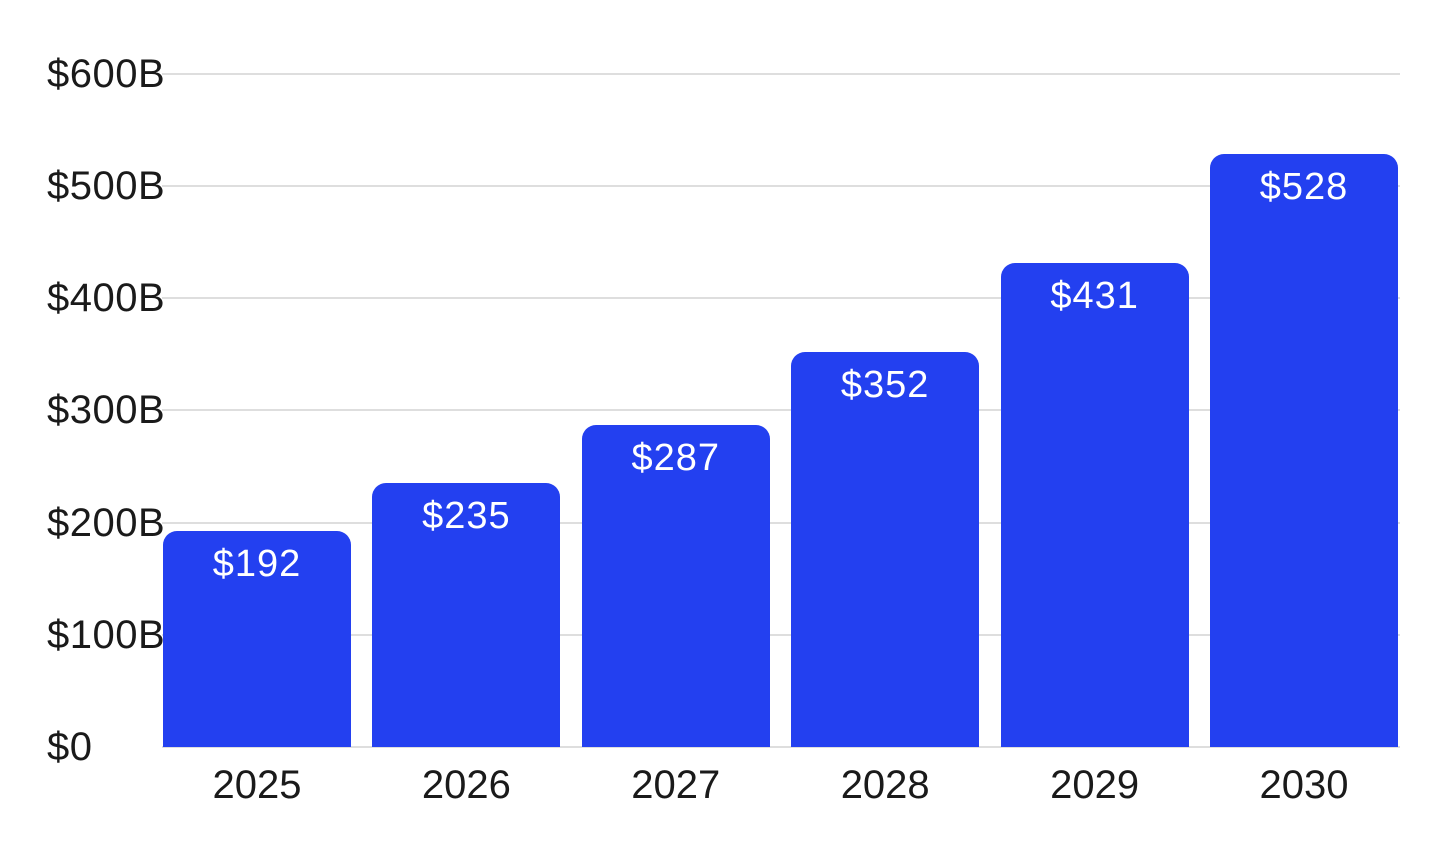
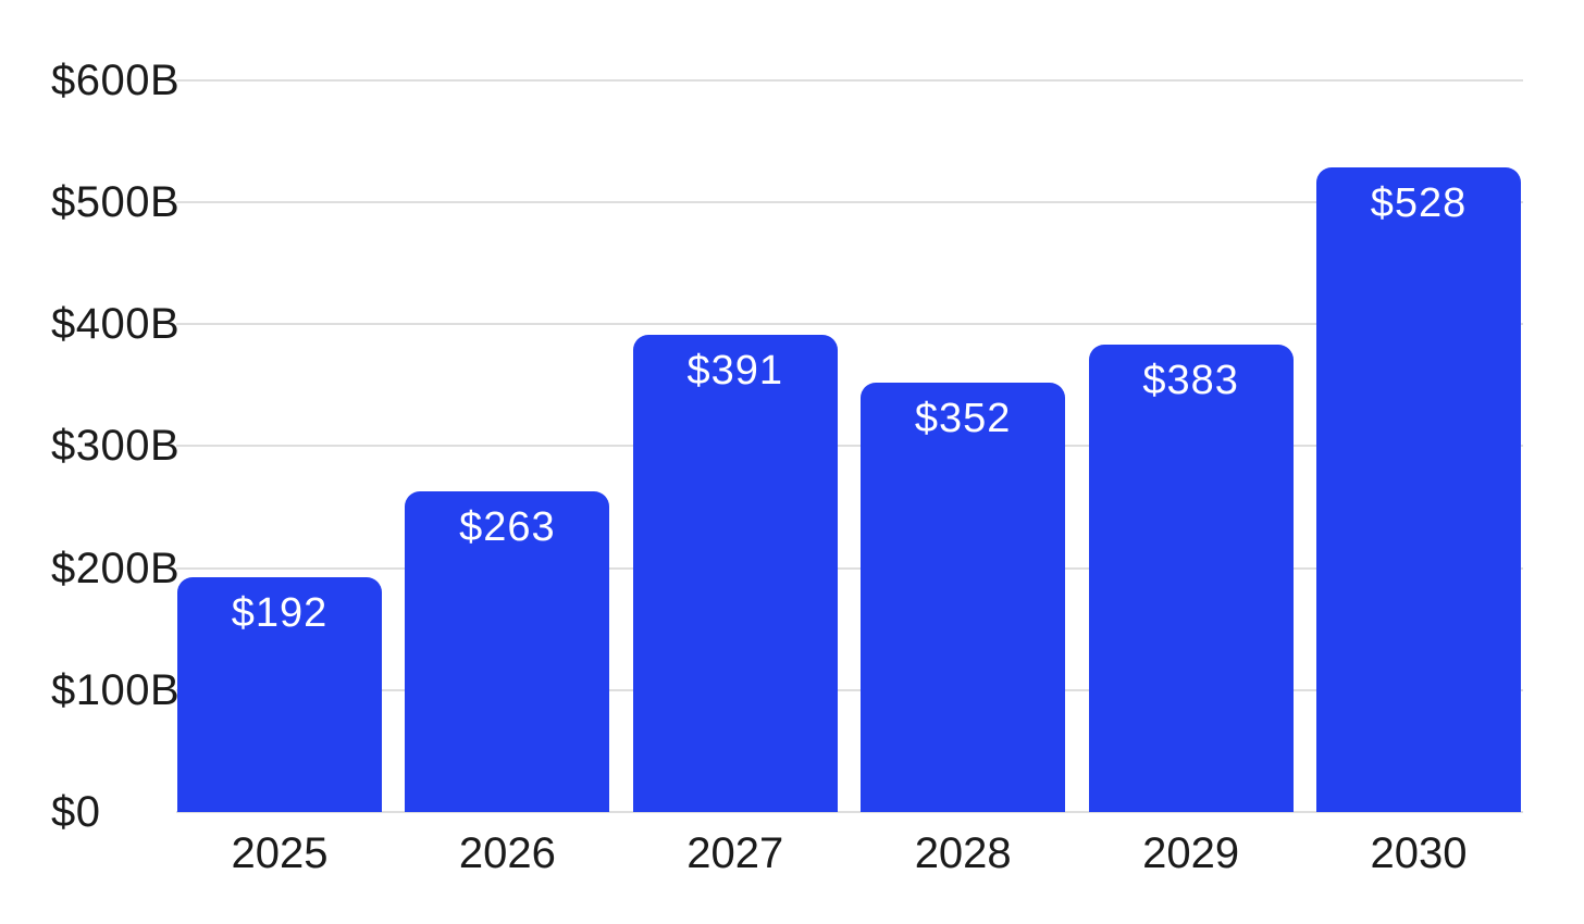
2026: $235 -> $263
2027: $287 -> $391
2029: $431 -> $383
